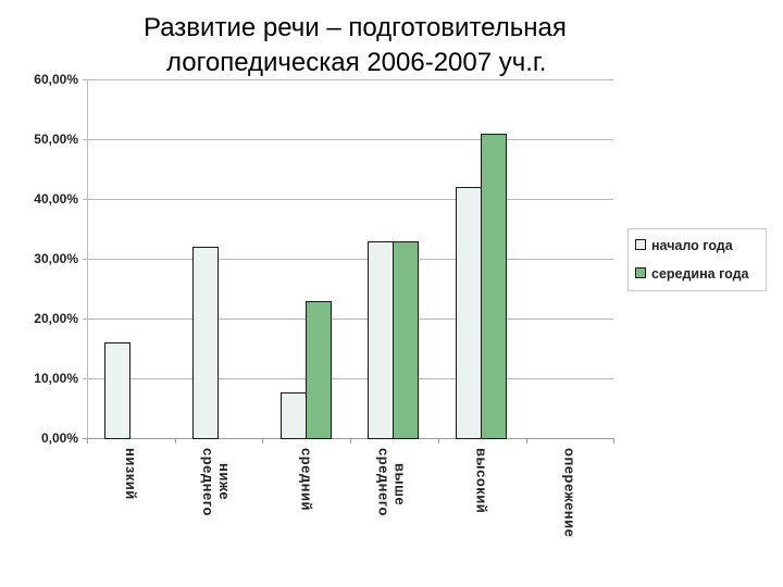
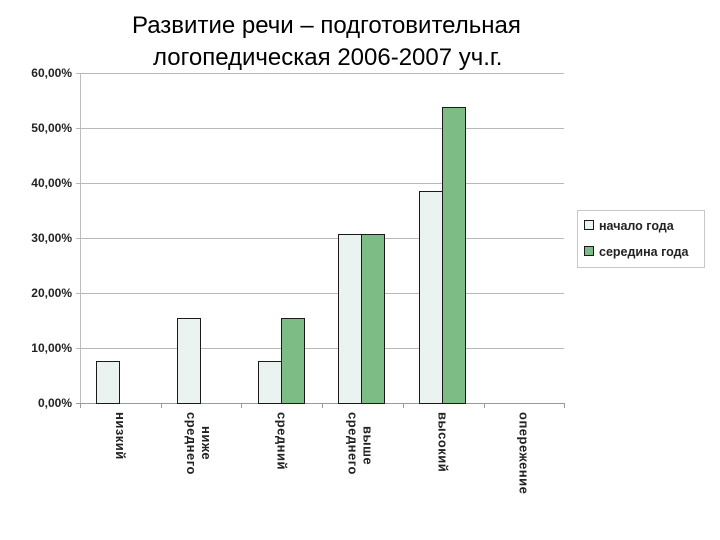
начало года/низкий: 16% -> 8%
начало года/ниже среднего: 32% -> 15%
середина года/средний: 23% -> 15%
начало года/выше среднего: 33% -> 31%
середина года/выше среднего: 33% -> 31%
начало года/высокий: 42% -> 38%
середина года/высокий: 51% -> 54%
